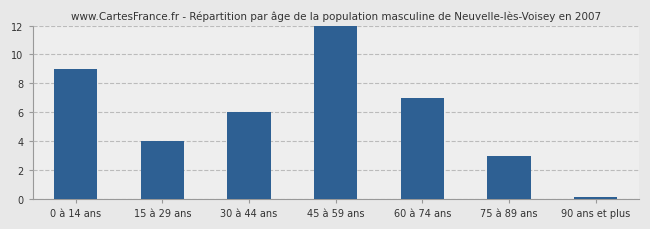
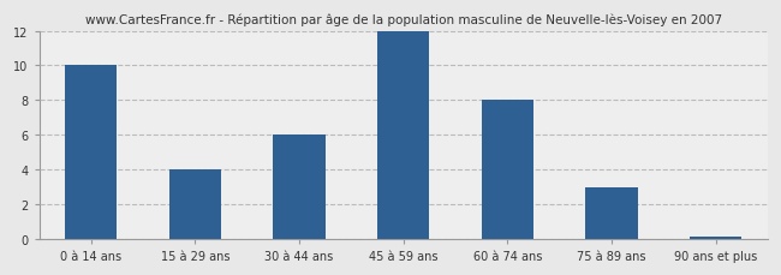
0 à 14 ans: 9.0 -> 10.0
60 à 74 ans: 7.0 -> 8.0
